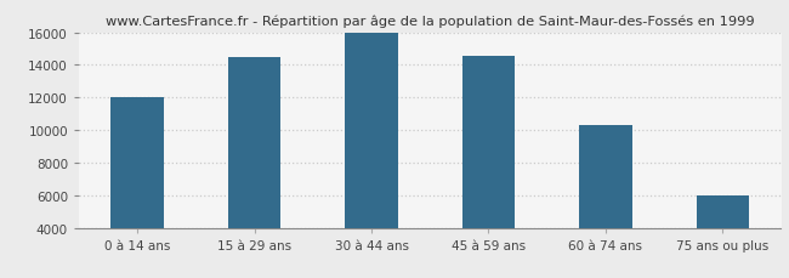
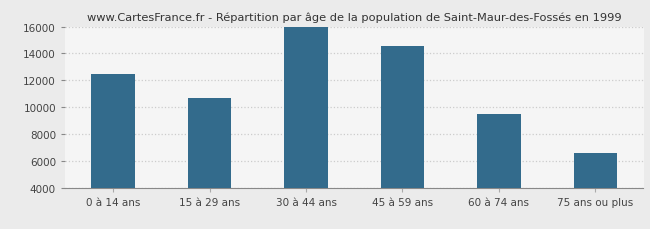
0 à 14 ans: 12000 -> 12500
15 à 29 ans: 14400 -> 10700
60 à 74 ans: 10300 -> 9500
75 ans ou plus: 6000 -> 6600
